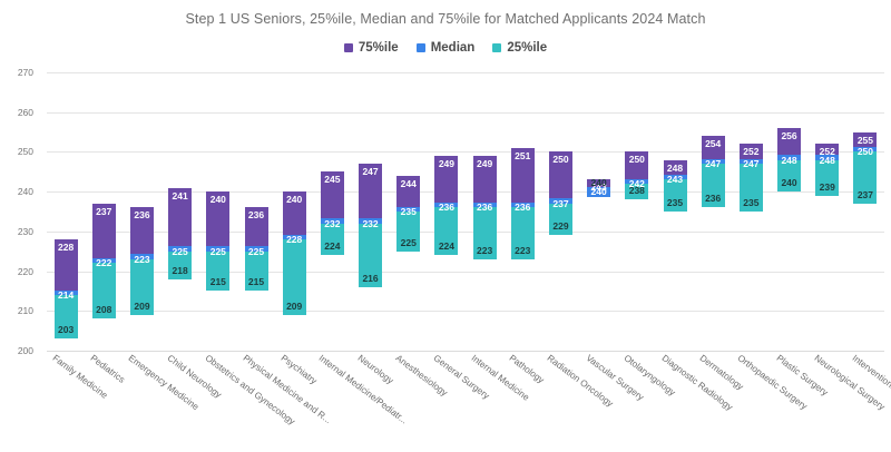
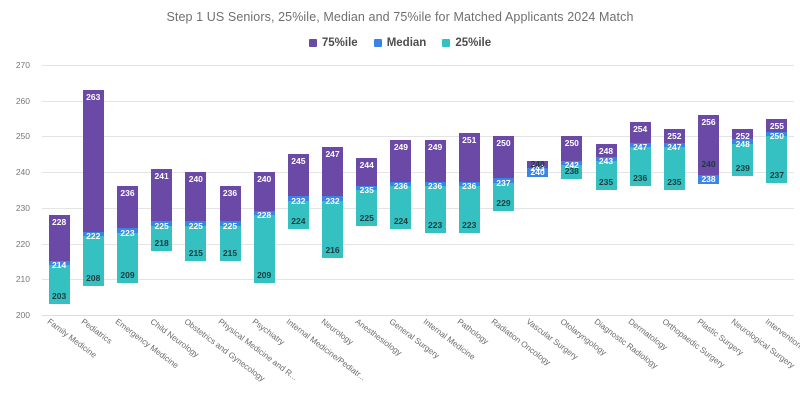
75%ile/Pediatrics: 237 -> 263
Median/Plastic Surgery: 248 -> 238
